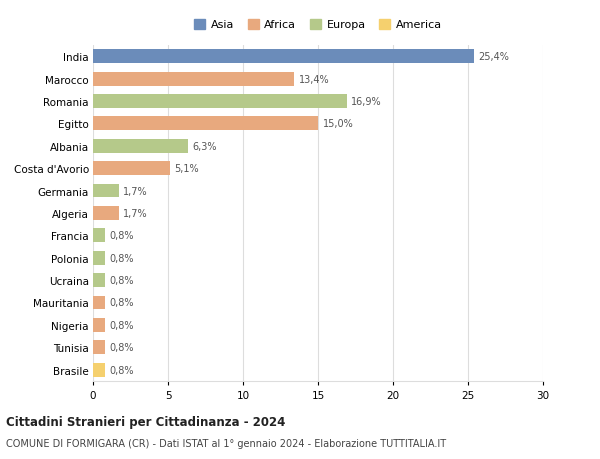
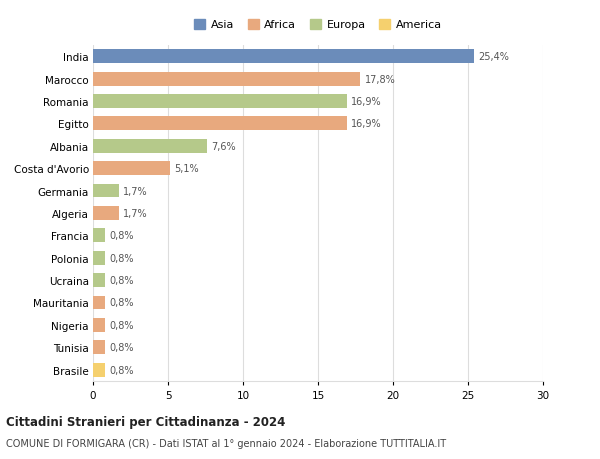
Marocco: 13,4% -> 17,8%
Egitto: 15,0% -> 16,9%
Albania: 6,3% -> 7,6%
